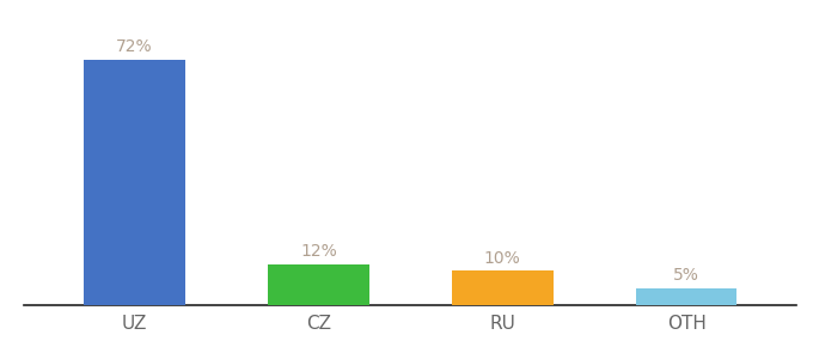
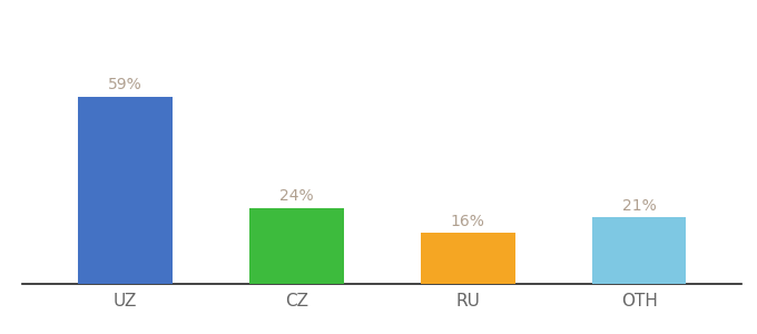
UZ: 72% -> 59%
CZ: 12% -> 24%
RU: 10% -> 16%
OTH: 5% -> 21%
